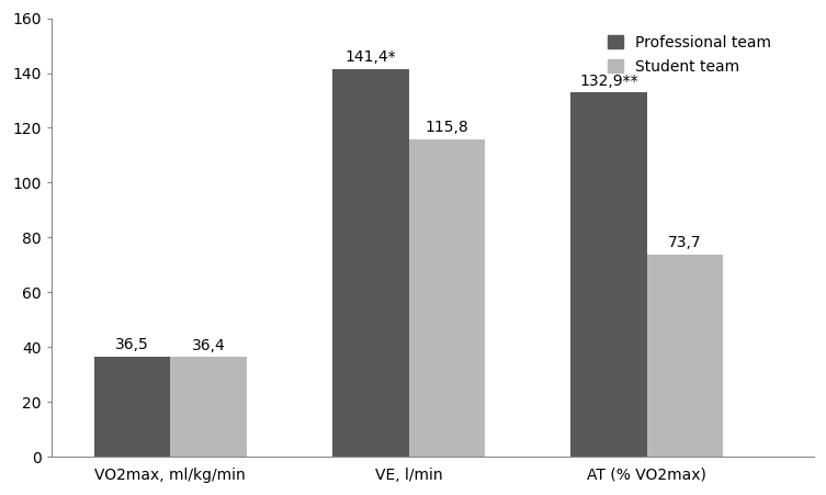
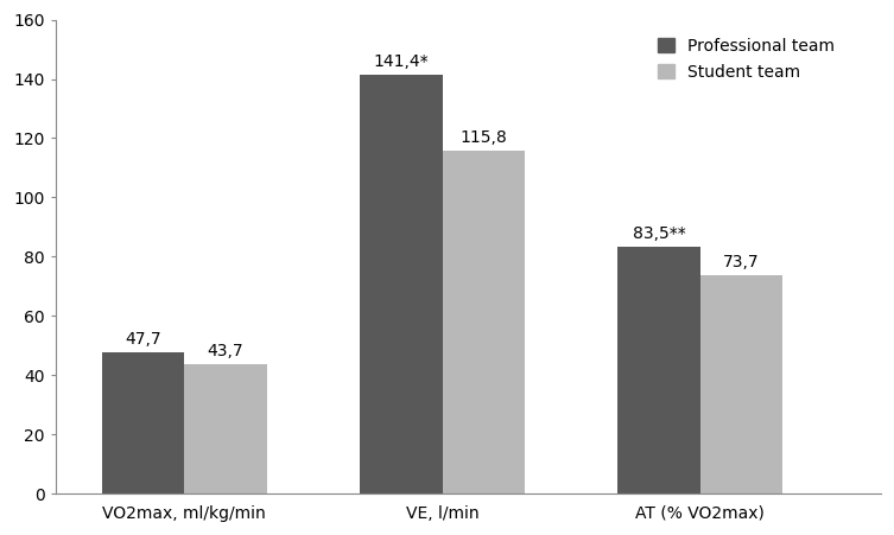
Professional team/VO2max, ml/kg/min: 36,5 -> 47,7
Student team/VO2max, ml/kg/min: 36,4 -> 43,7
Professional team/AT (% VO2max): 132,9** -> 83,5**
